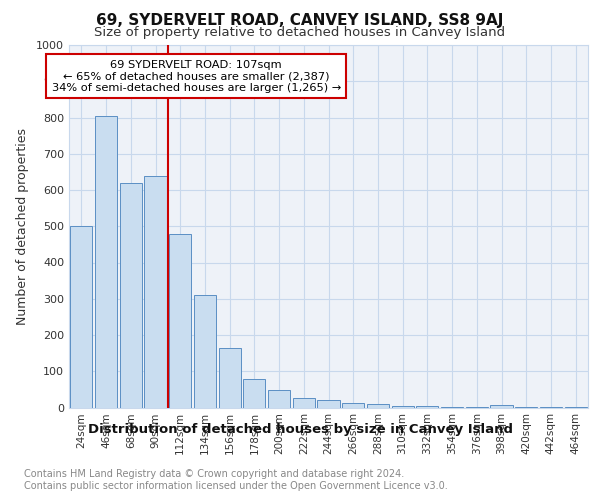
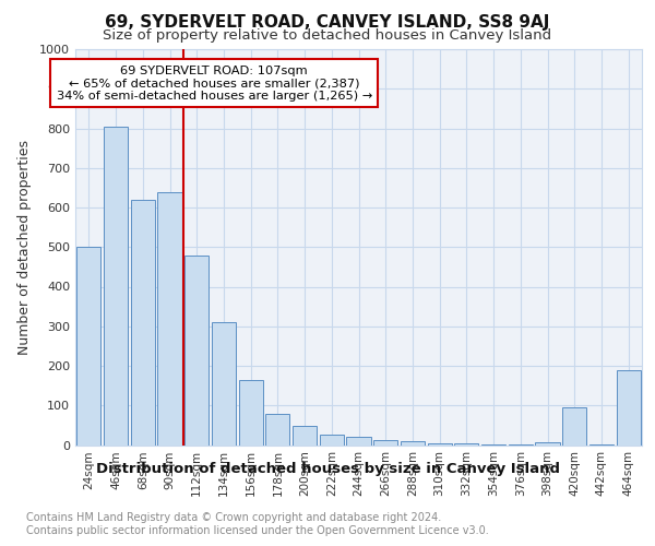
420sqm: 1 -> 95
464sqm: 1 -> 190
